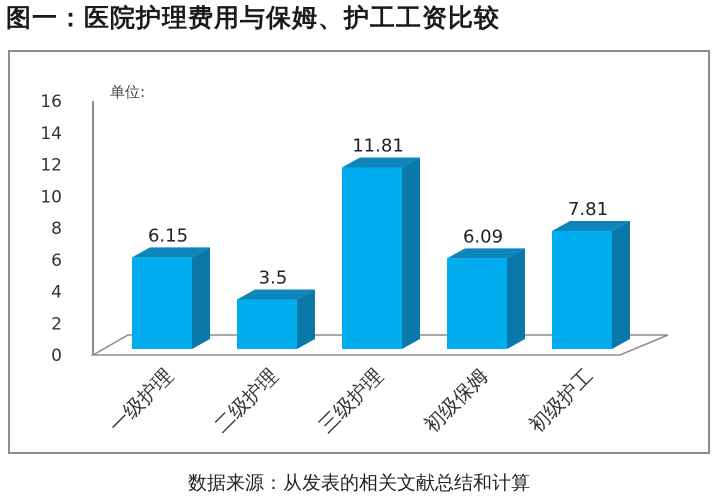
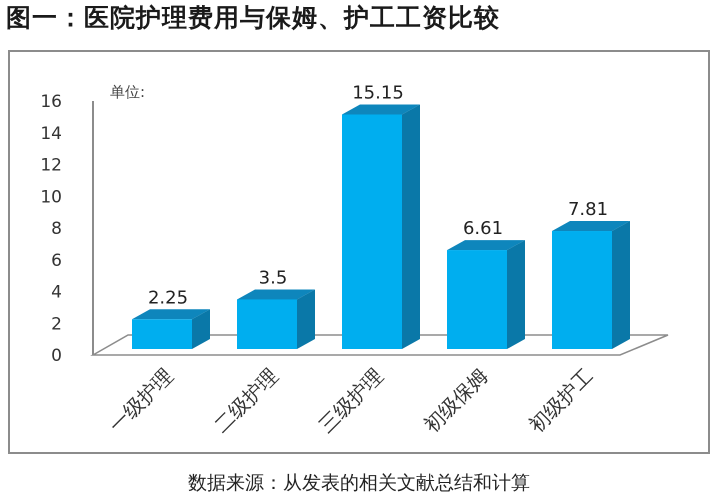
一级护理: 6.15 -> 2.25
三级护理: 11.81 -> 15.15
初级保姆: 6.09 -> 6.61
